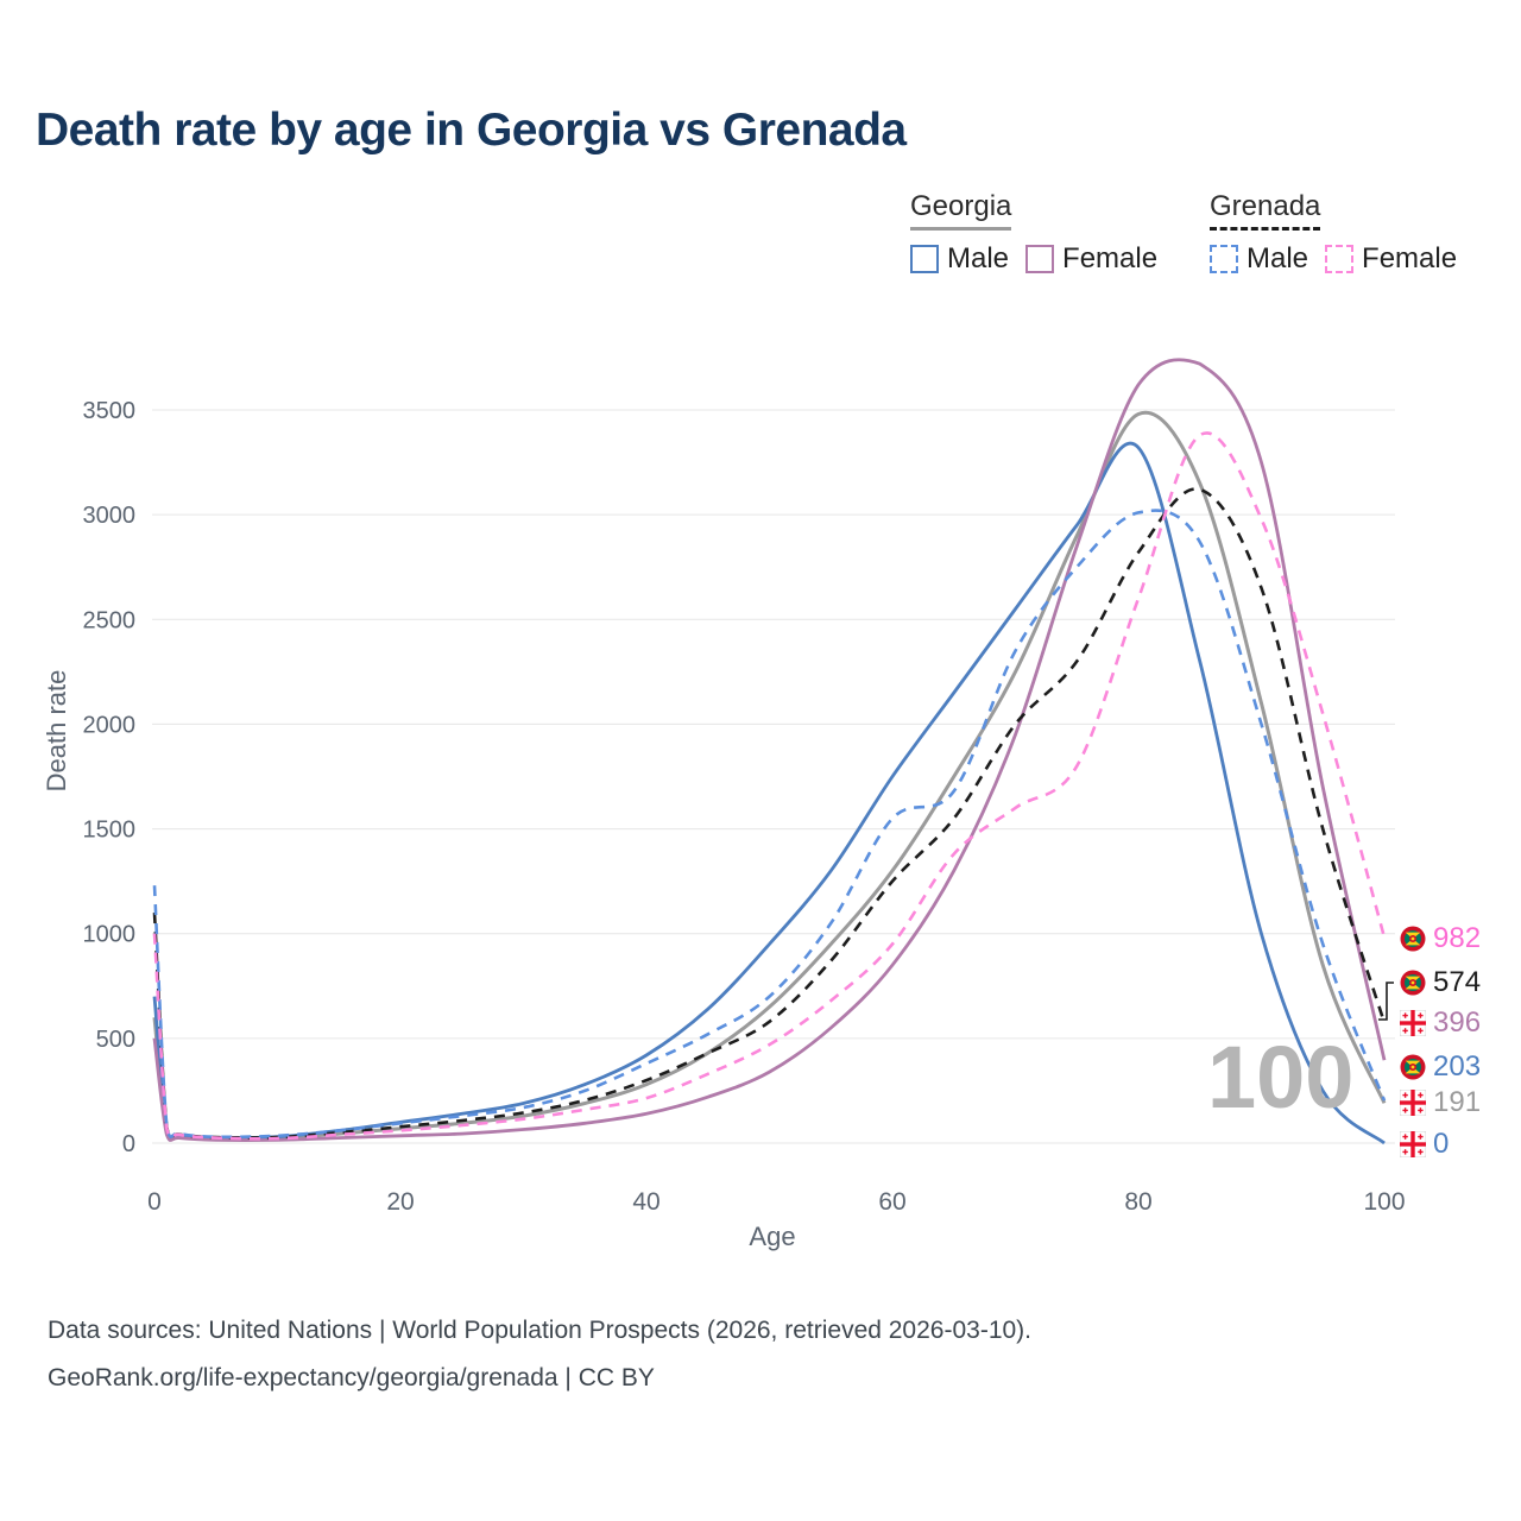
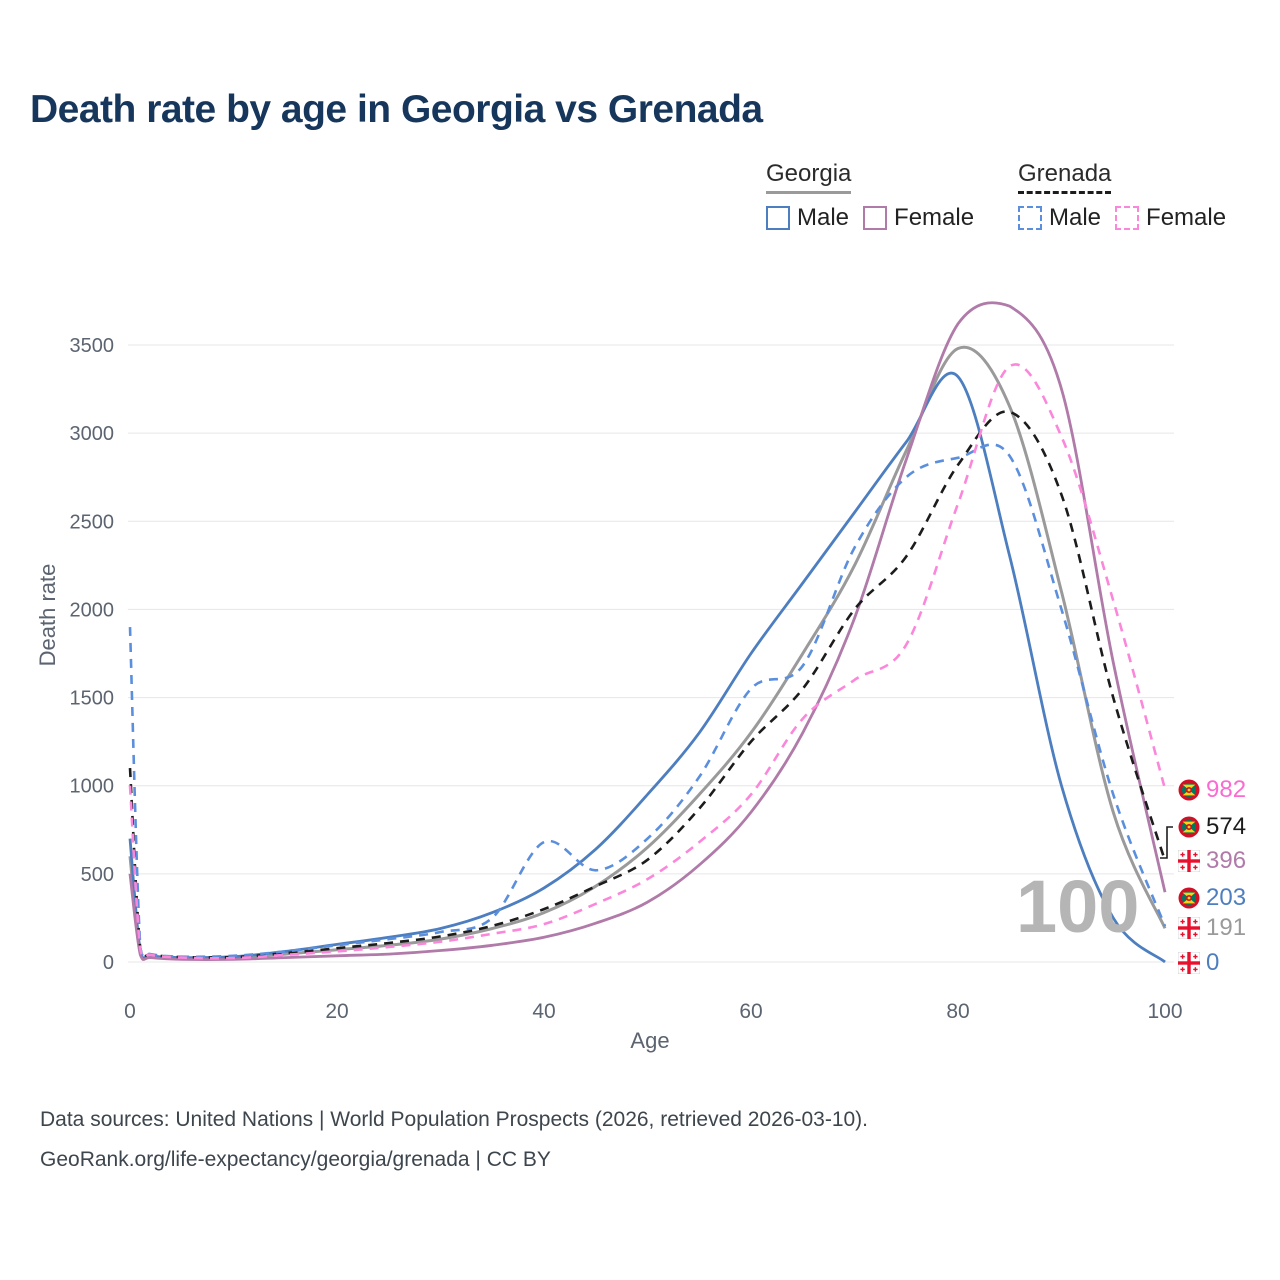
Grenada Male/0: 1230 -> 1900
Grenada Male/40: 380 -> 680
Grenada Male/80: 3010 -> 2860
